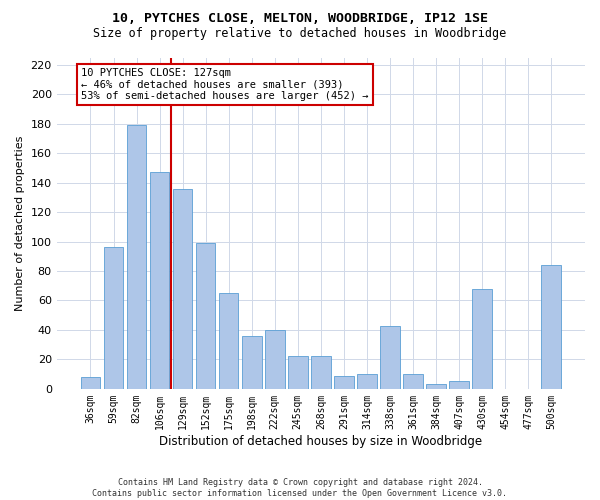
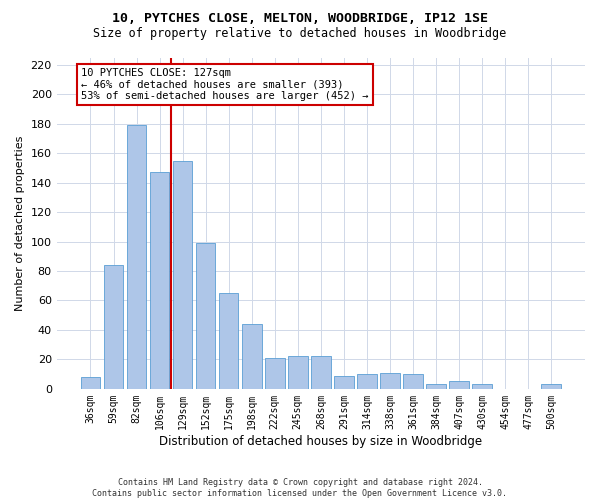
59sqm: 96 -> 84
129sqm: 136 -> 155
198sqm: 36 -> 44
222sqm: 40 -> 21
338sqm: 43 -> 11
430sqm: 68 -> 3
500sqm: 84 -> 3
